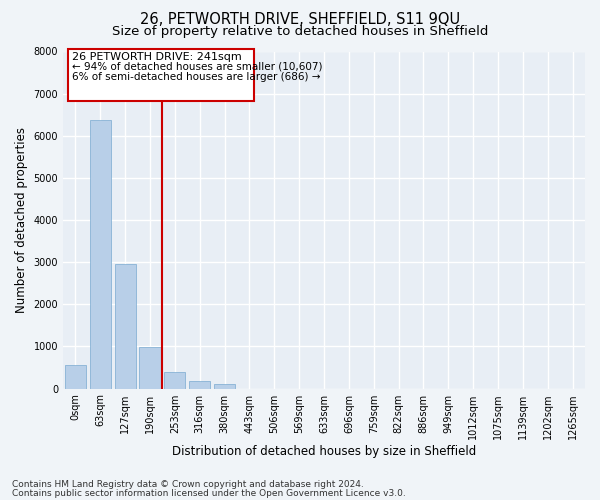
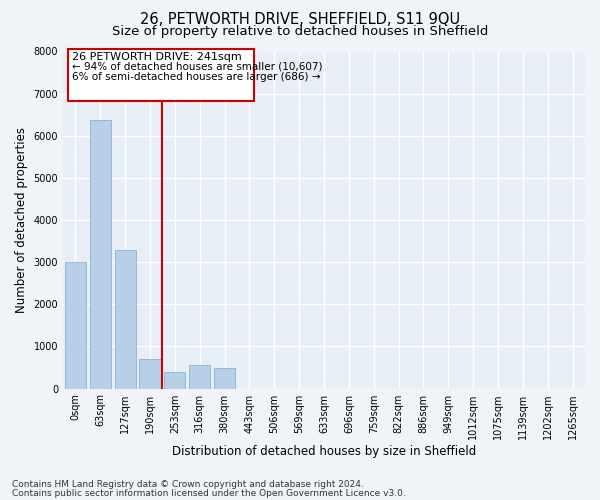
0sqm: 550 -> 3000
127sqm: 2950 -> 3300
190sqm: 990 -> 700
316sqm: 190 -> 550
380sqm: 100 -> 500
